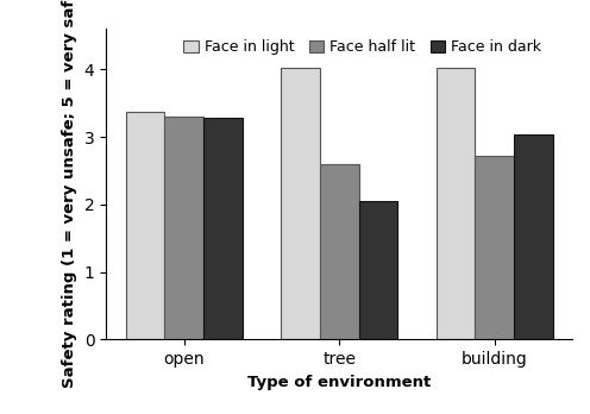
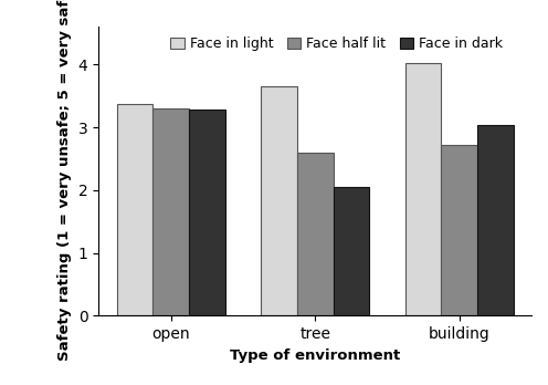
Face in light/tree: 4.02 -> 3.65
